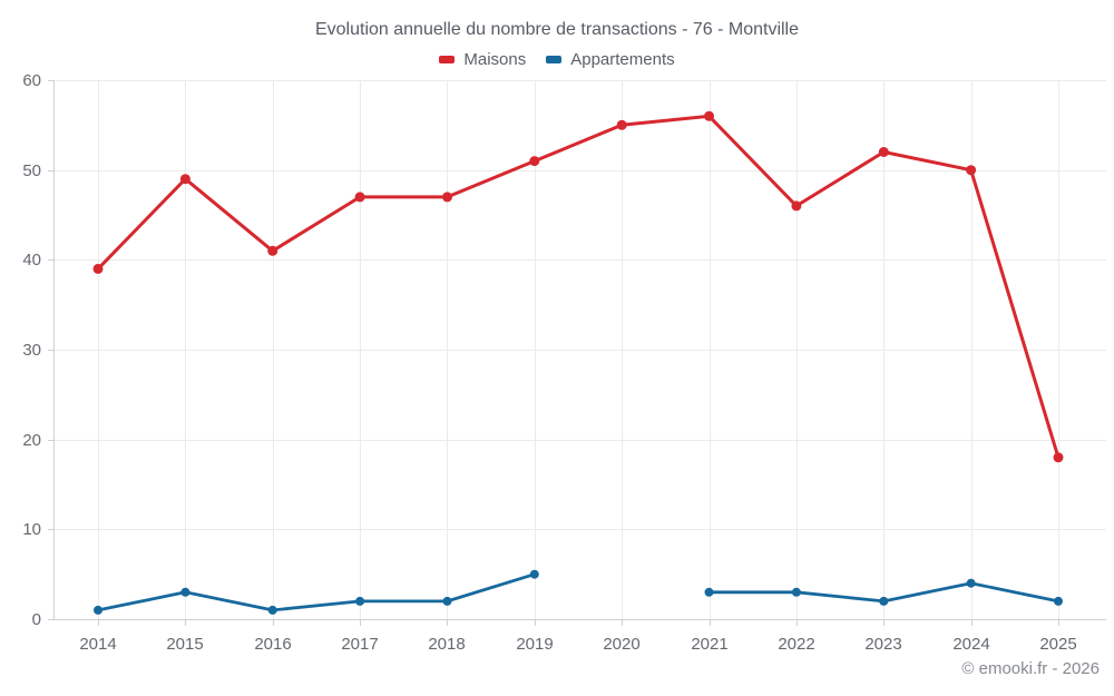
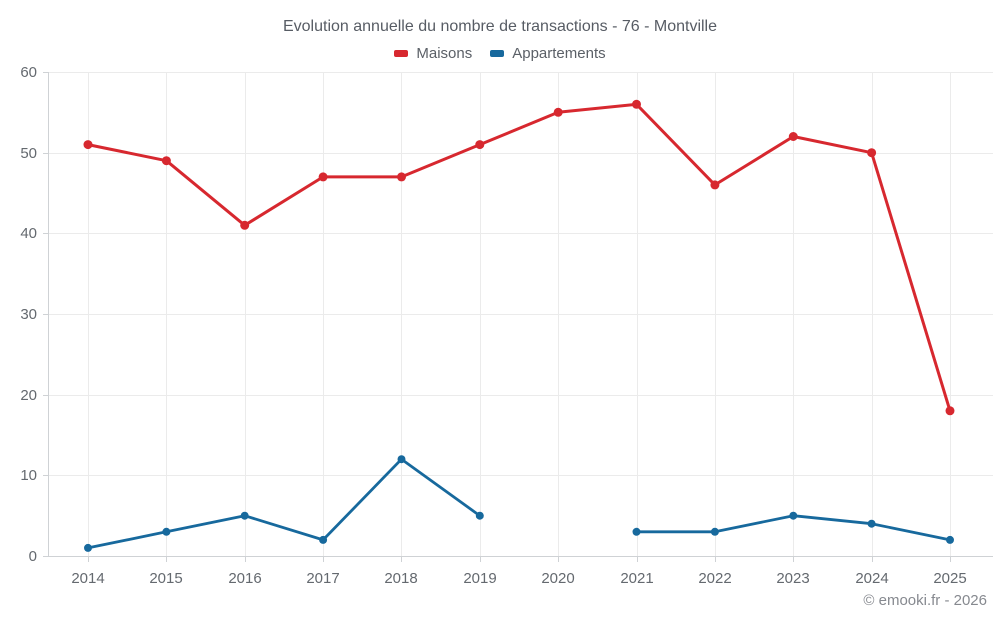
Maisons/2014: 39 -> 51
Appartements/2016: 1 -> 5
Appartements/2018: 2 -> 12
Appartements/2023: 2 -> 5
